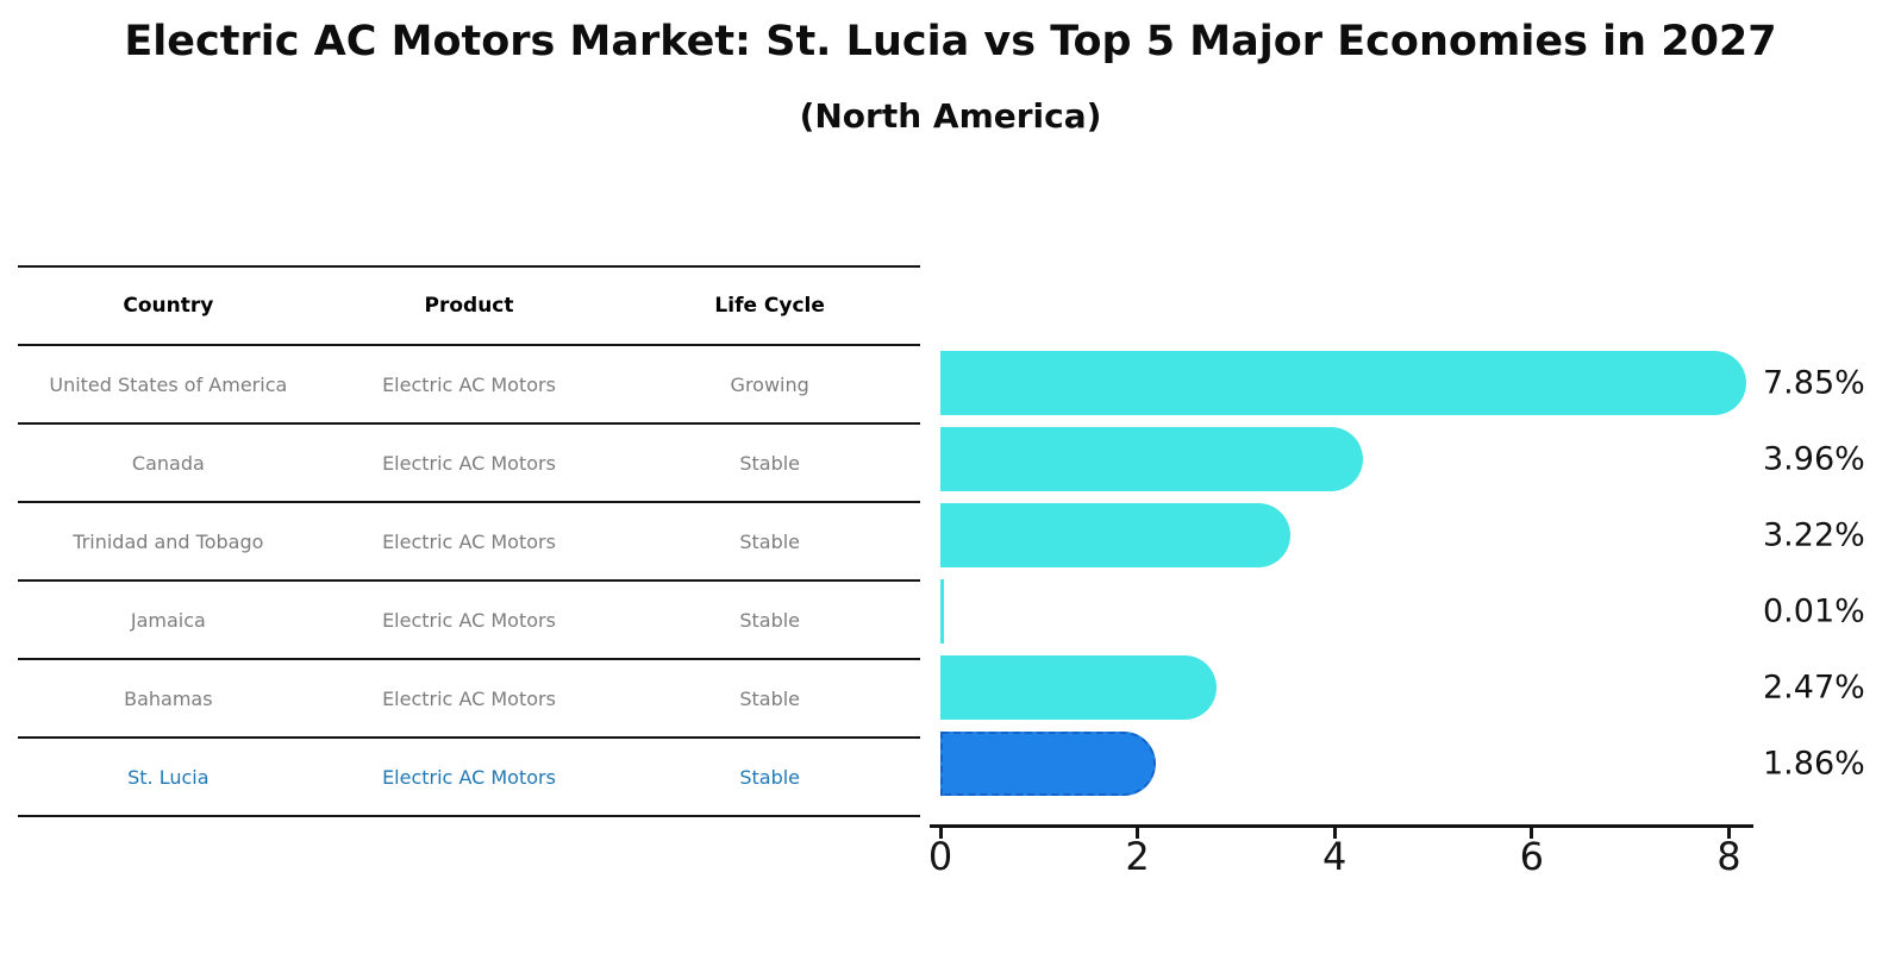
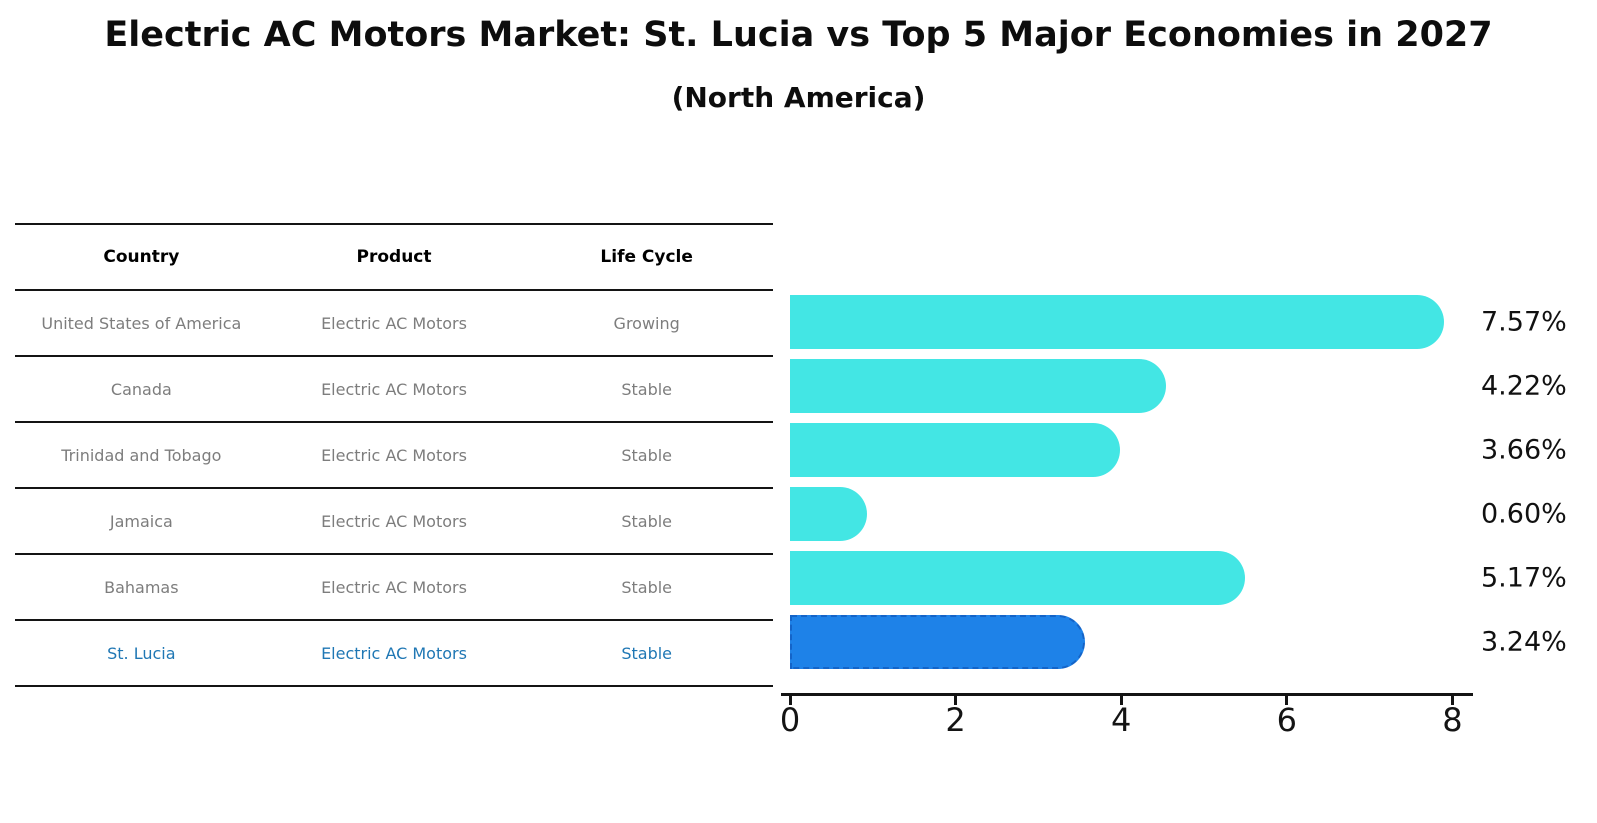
United States of America: 7.85% -> 7.57%
Canada: 3.96% -> 4.22%
Trinidad and Tobago: 3.22% -> 3.66%
Jamaica: 0.01% -> 0.60%
Bahamas: 2.47% -> 5.17%
St. Lucia: 1.86% -> 3.24%
